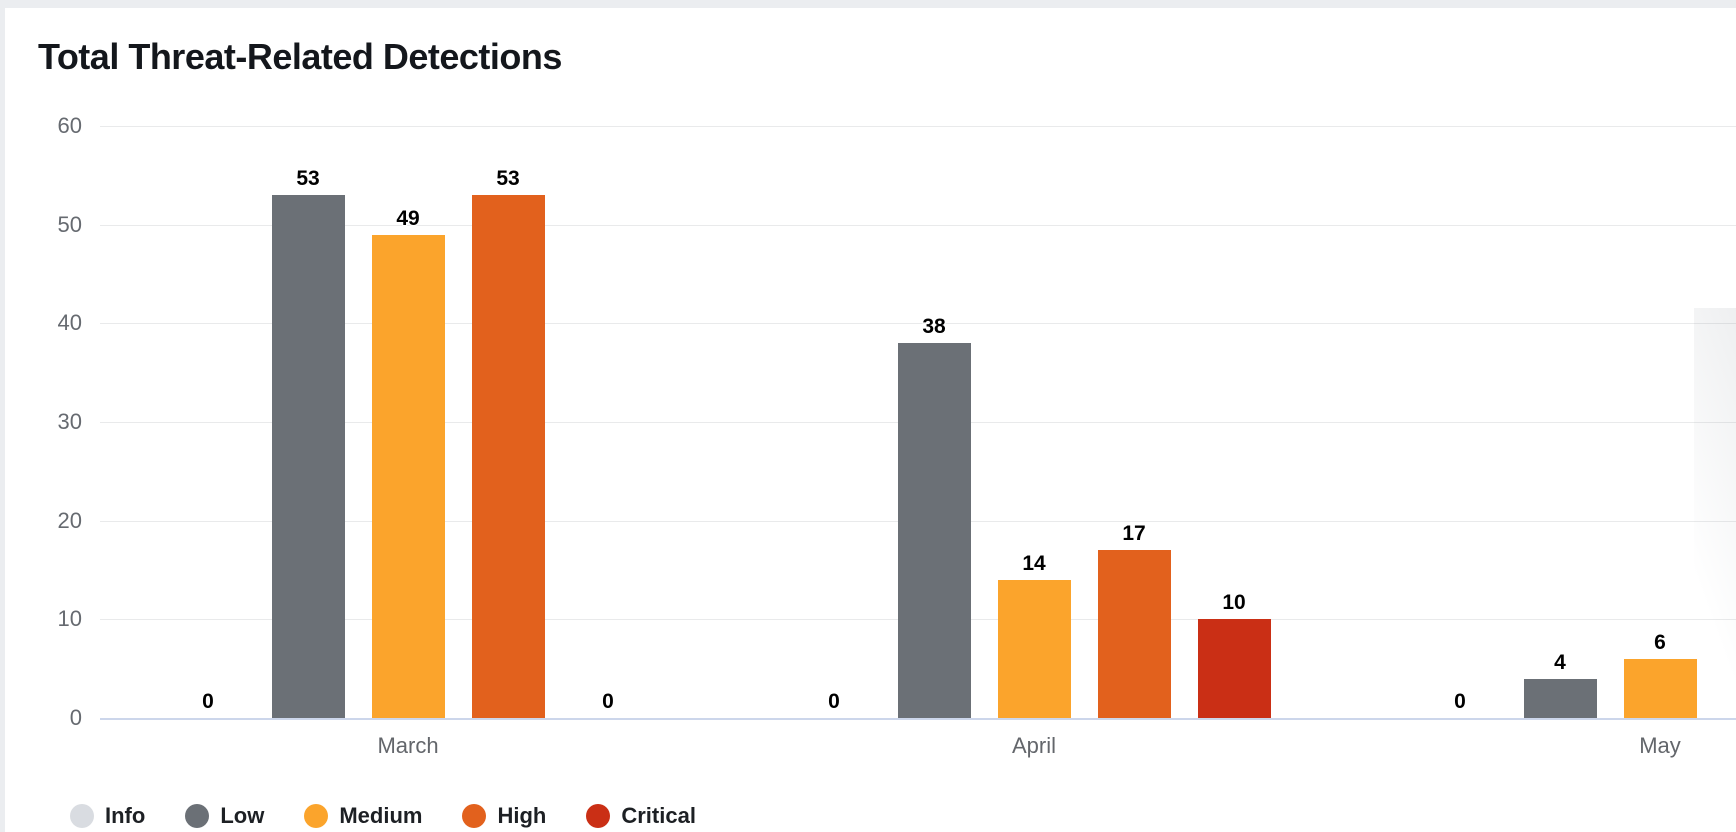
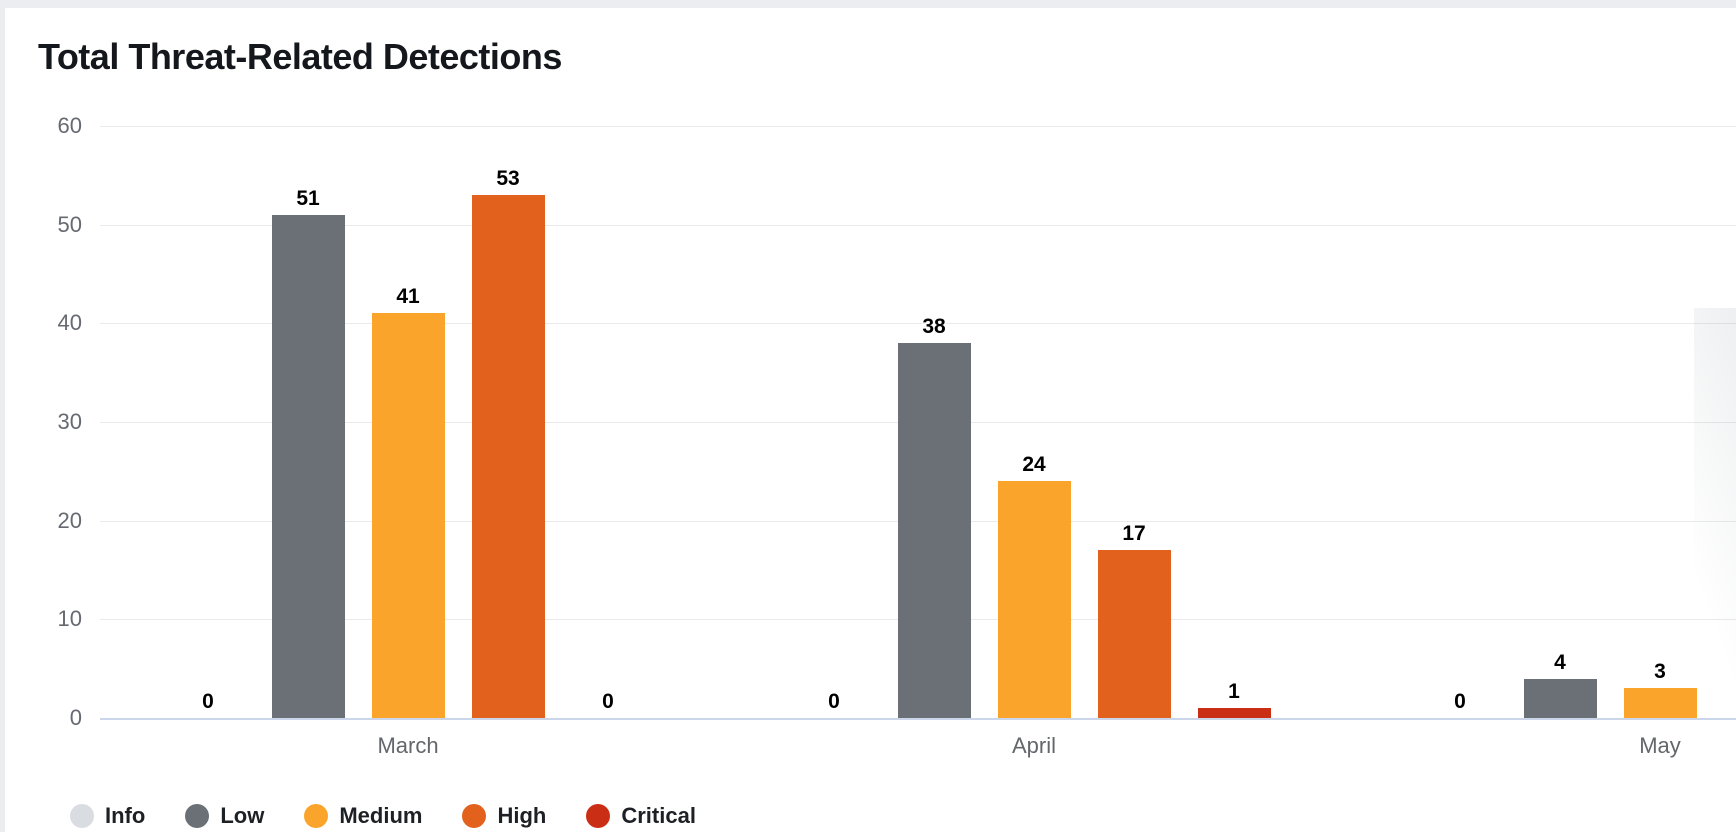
Low/March: 53 -> 51
Medium/March: 49 -> 41
Medium/April: 14 -> 24
Critical/April: 10 -> 1
Medium/May: 6 -> 3
